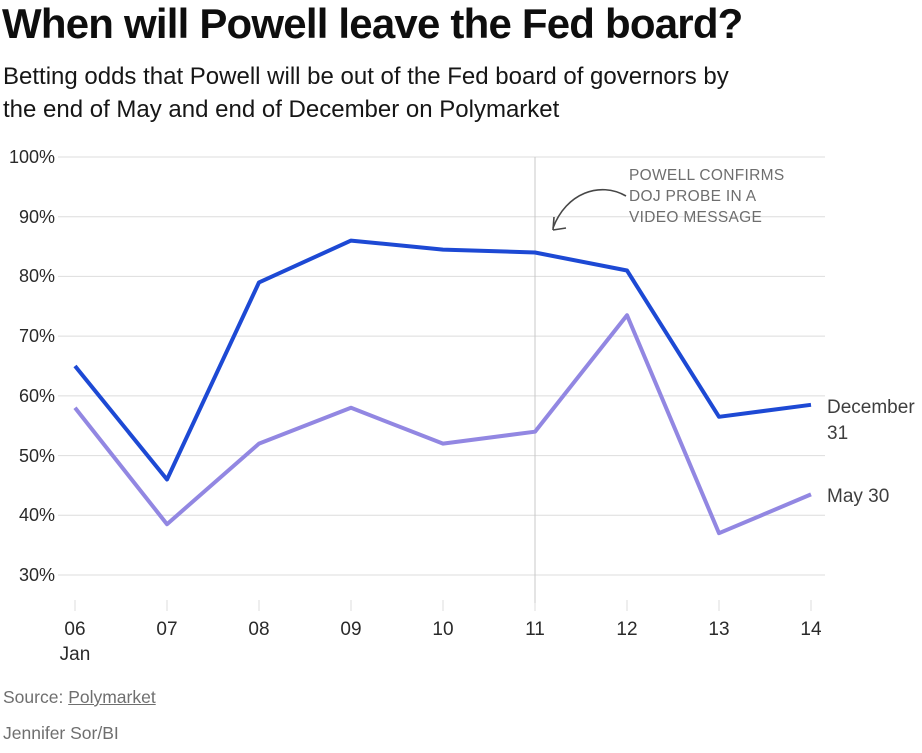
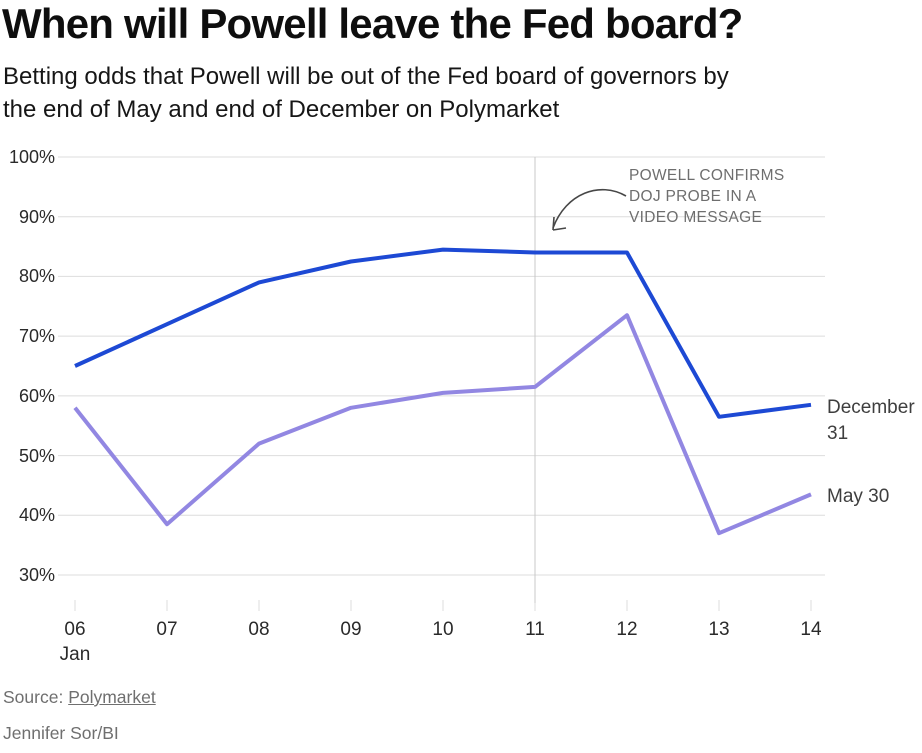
December 31/07: 46% -> 72%
December 31/09: 86% -> 82%
May 30/10: 52% -> 60%
May 30/11: 54% -> 62%
December 31/12: 81% -> 84%
